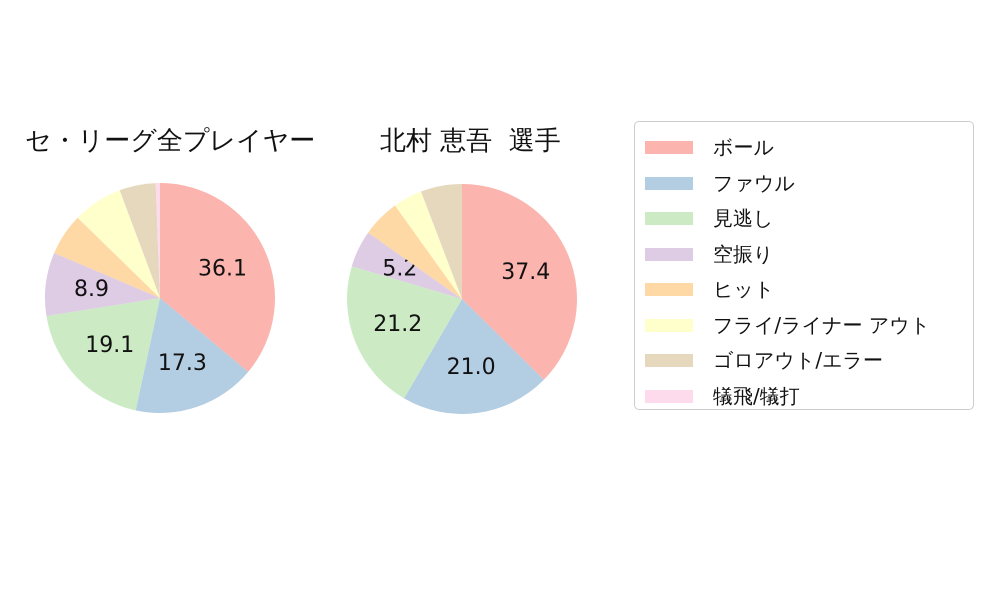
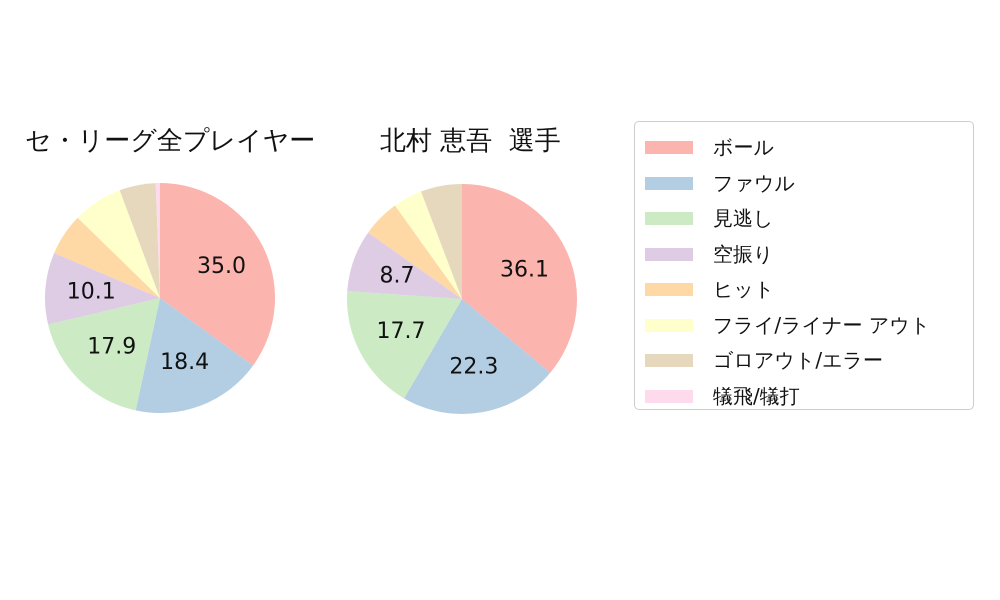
セ・リーグ全プレイヤー/ボール: 36.1 -> 35.0
セ・リーグ全プレイヤー/ファウル: 17.3 -> 18.4
セ・リーグ全プレイヤー/見逃し: 19.1 -> 17.9
セ・リーグ全プレイヤー/空振り: 8.9 -> 10.1
北村 恵吾 選手/ボール: 37.4 -> 36.1
北村 恵吾 選手/ファウル: 21.0 -> 22.3
北村 恵吾 選手/見逃し: 21.2 -> 17.7
北村 恵吾 選手/空振り: 5.2 -> 8.7
